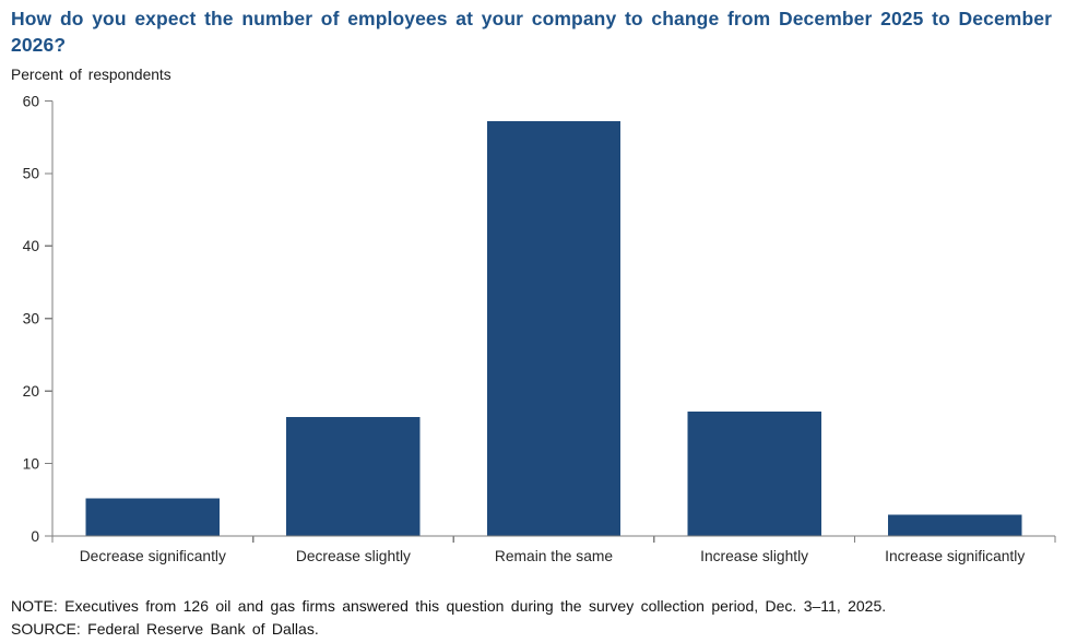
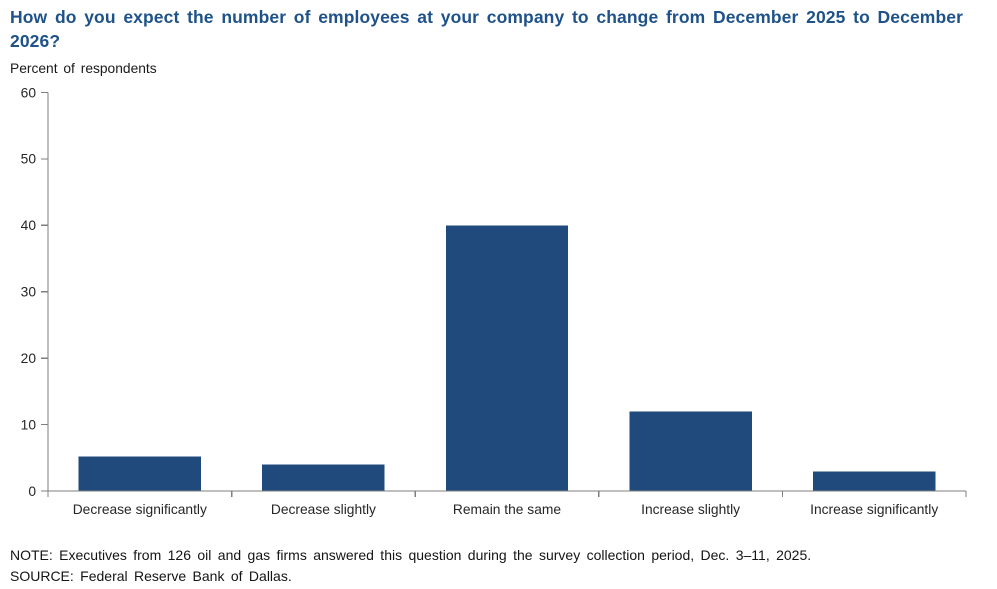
Decrease slightly: 16 -> 4
Remain the same: 57 -> 40
Increase slightly: 17 -> 12
